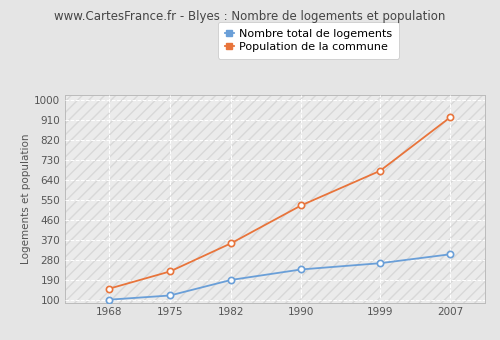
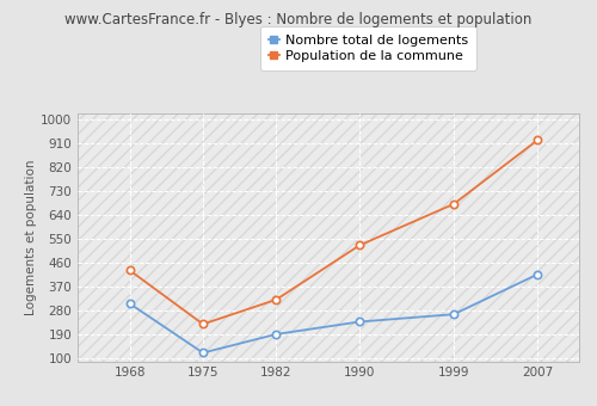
Nombre total de logements/1968: 101 -> 305
Population de la commune/1968: 150 -> 430
Population de la commune/1982: 355 -> 320
Nombre total de logements/2007: 305 -> 415
